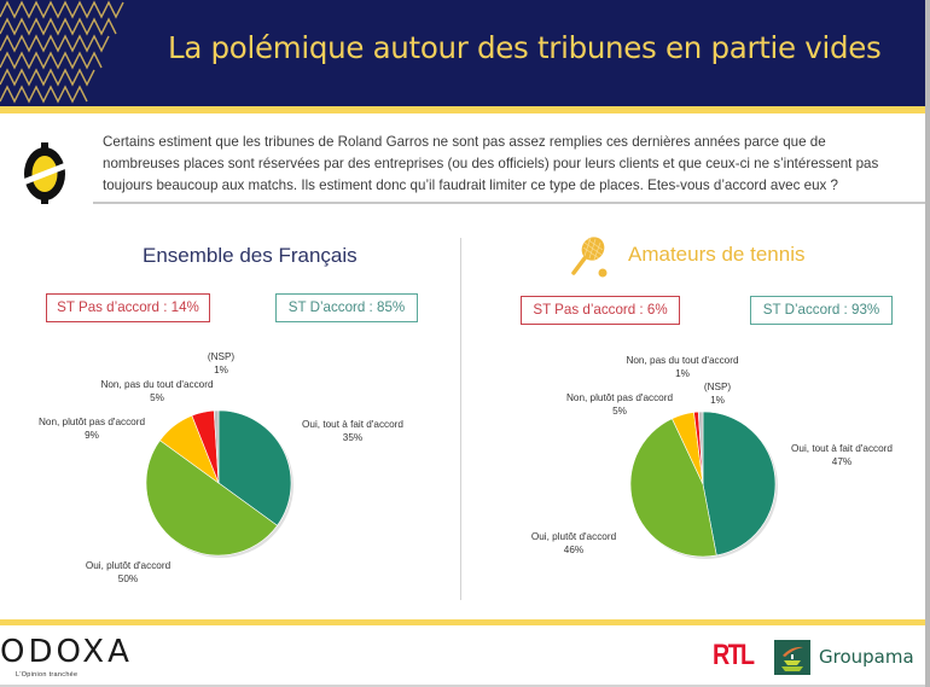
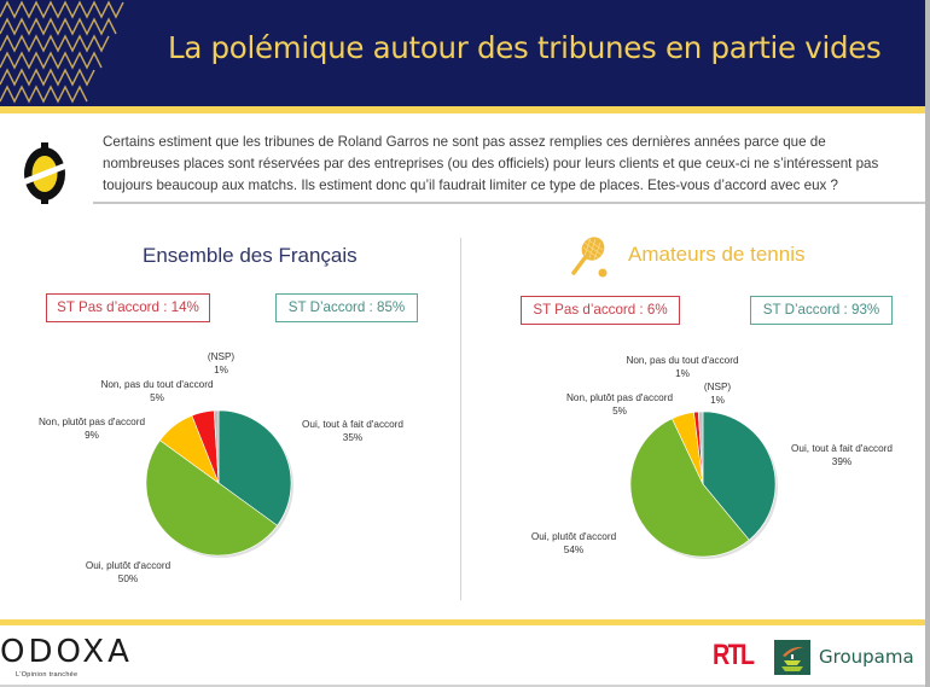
Amateurs de tennis/Oui, tout à fait d'accord: 47% -> 39%
Amateurs de tennis/Oui, plutôt d'accord: 46% -> 54%
